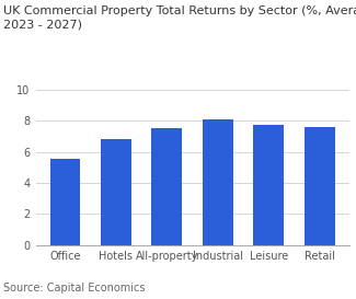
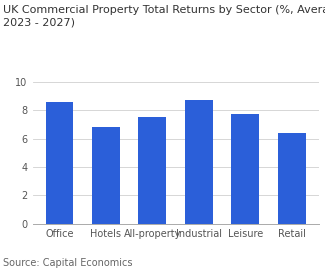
Office: 5.5 -> 8.6
Industrial: 8.1 -> 8.7
Retail: 7.6 -> 6.4
